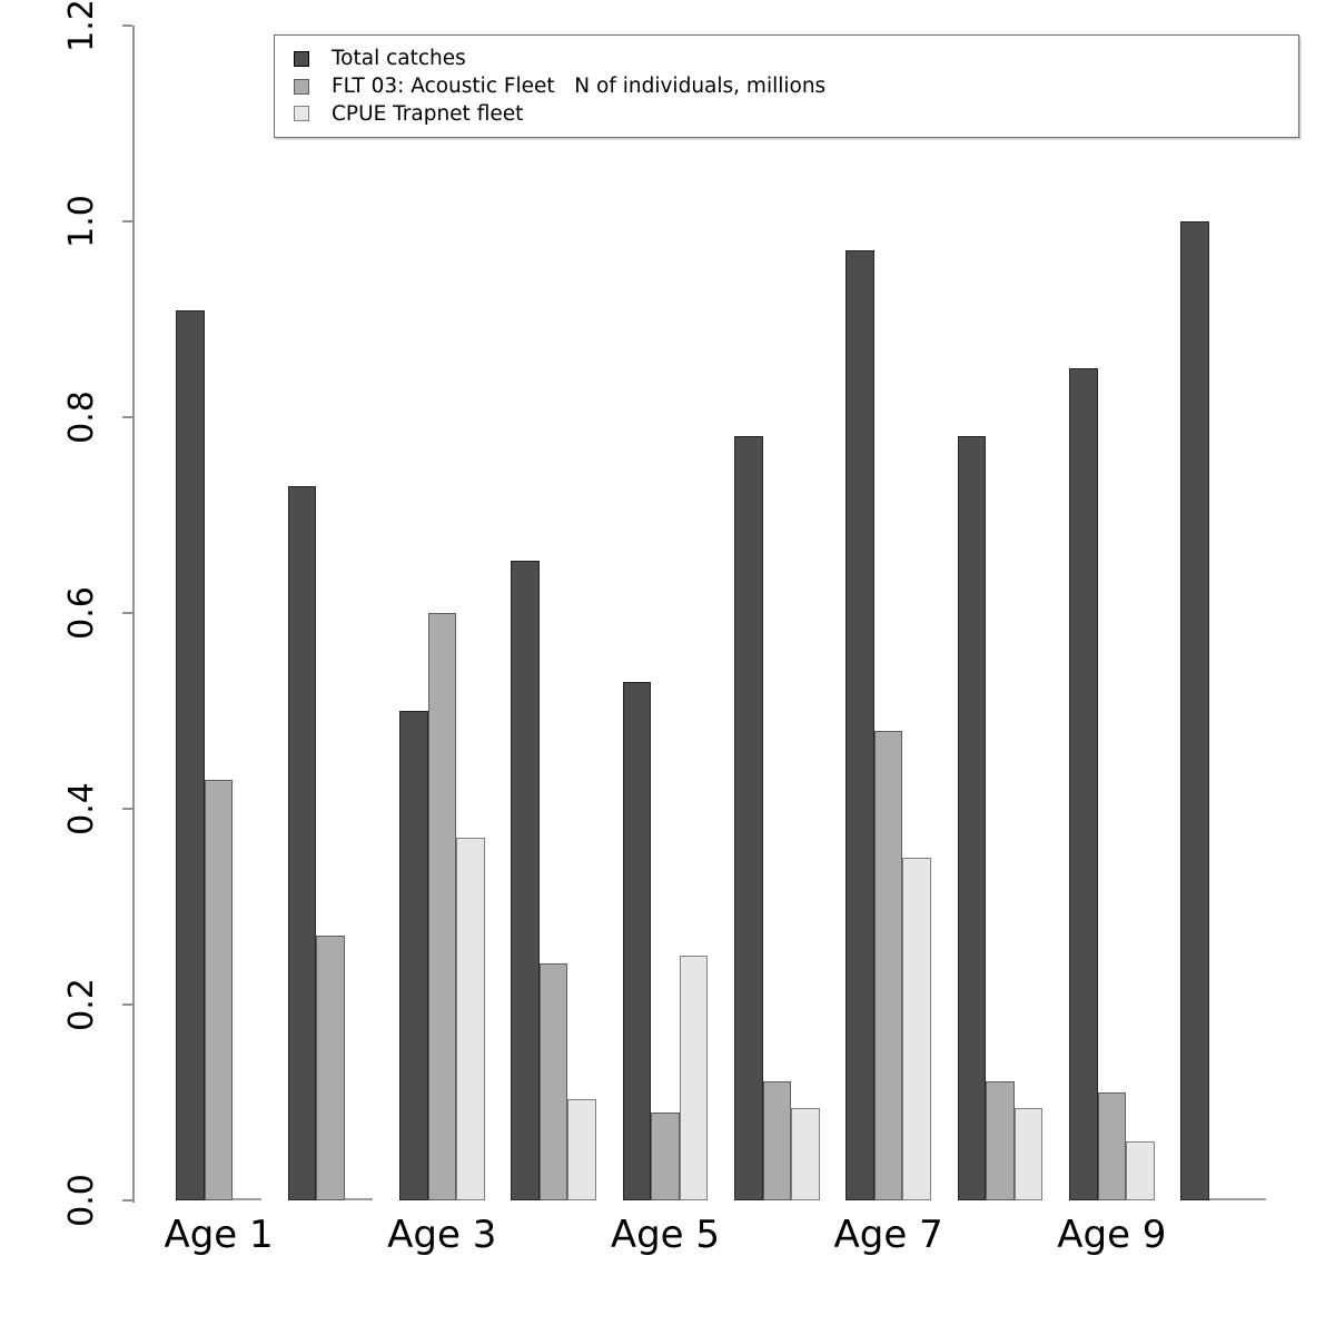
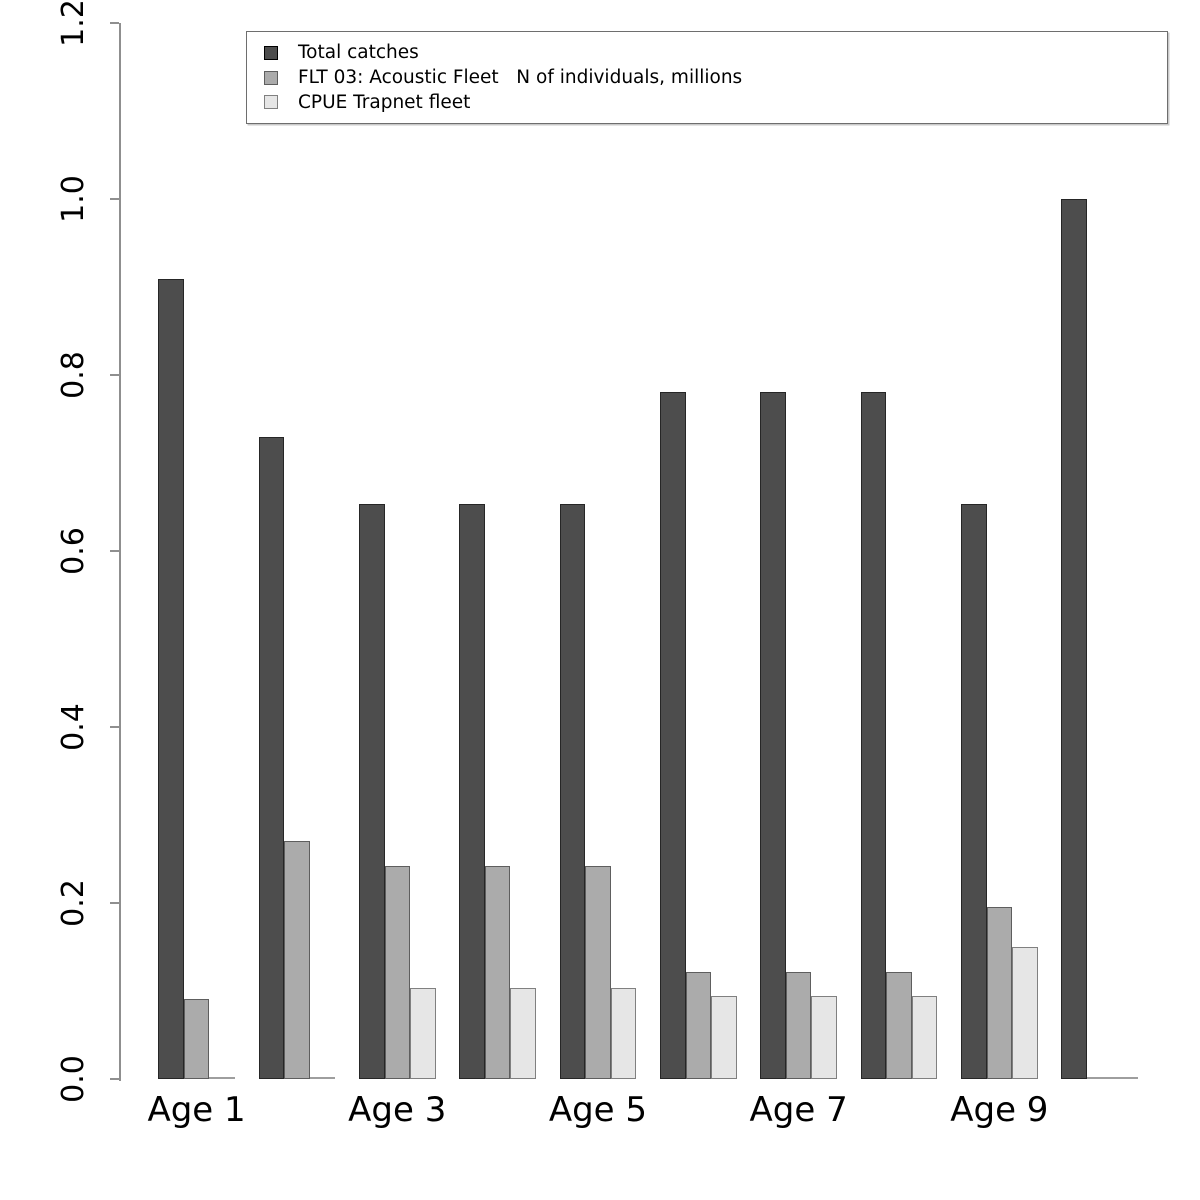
FLT 03: Acoustic Fleet N of individuals, millions/Age 1: 0.43 -> 0.09
Total catches/Age 3: 0.50 -> 0.65
FLT 03: Acoustic Fleet N of individuals, millions/Age 3: 0.60 -> 0.24
CPUE Trapnet fleet/Age 3: 0.37 -> 0.10
Total catches/Age 5: 0.53 -> 0.65
FLT 03: Acoustic Fleet N of individuals, millions/Age 5: 0.09 -> 0.24
CPUE Trapnet fleet/Age 5: 0.25 -> 0.10
Total catches/Age 7: 0.97 -> 0.78
FLT 03: Acoustic Fleet N of individuals, millions/Age 7: 0.48 -> 0.12
CPUE Trapnet fleet/Age 7: 0.35 -> 0.09
Total catches/Age 9: 0.85 -> 0.65
FLT 03: Acoustic Fleet N of individuals, millions/Age 9: 0.11 -> 0.20
CPUE Trapnet fleet/Age 9: 0.06 -> 0.15
